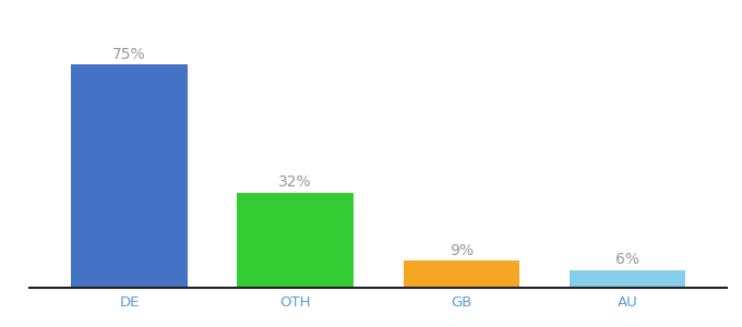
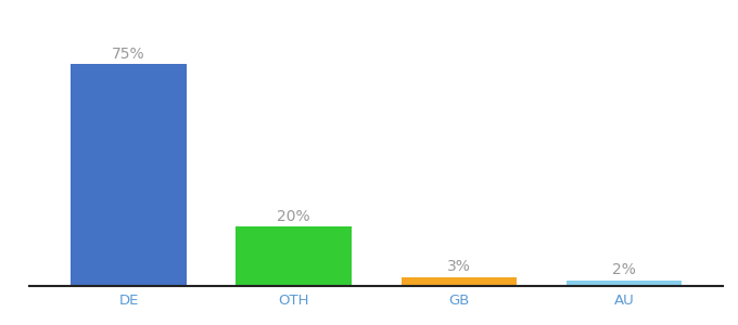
OTH: 32% -> 20%
GB: 9% -> 3%
AU: 6% -> 2%
